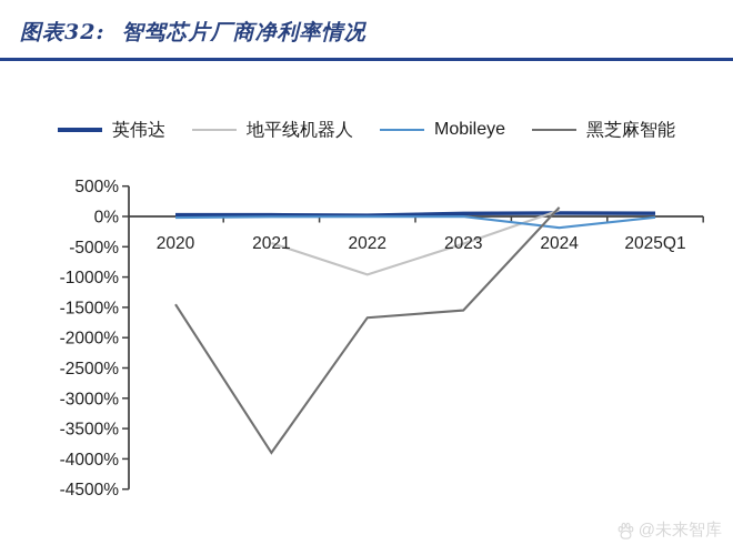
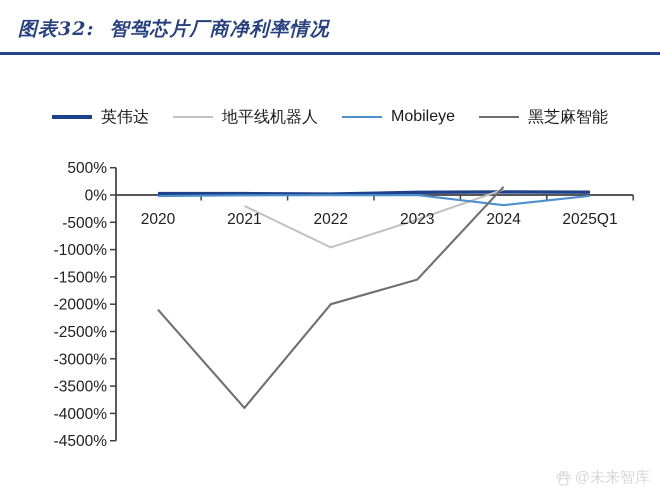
黑芝麻智能/2020: -1400% -> -2100%
地平线机器人/2021: -400% -> -200%
黑芝麻智能/2022: -1700% -> -2000%
